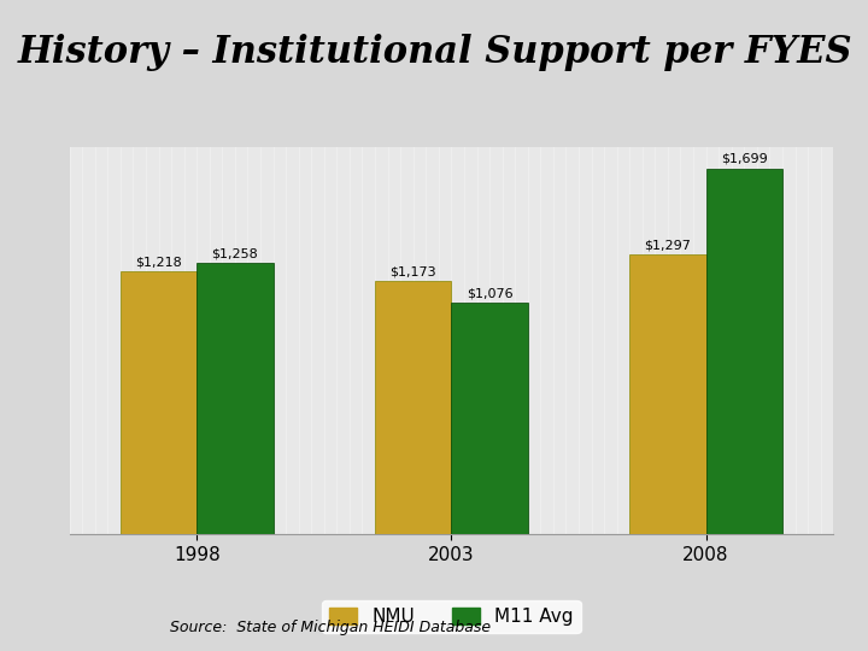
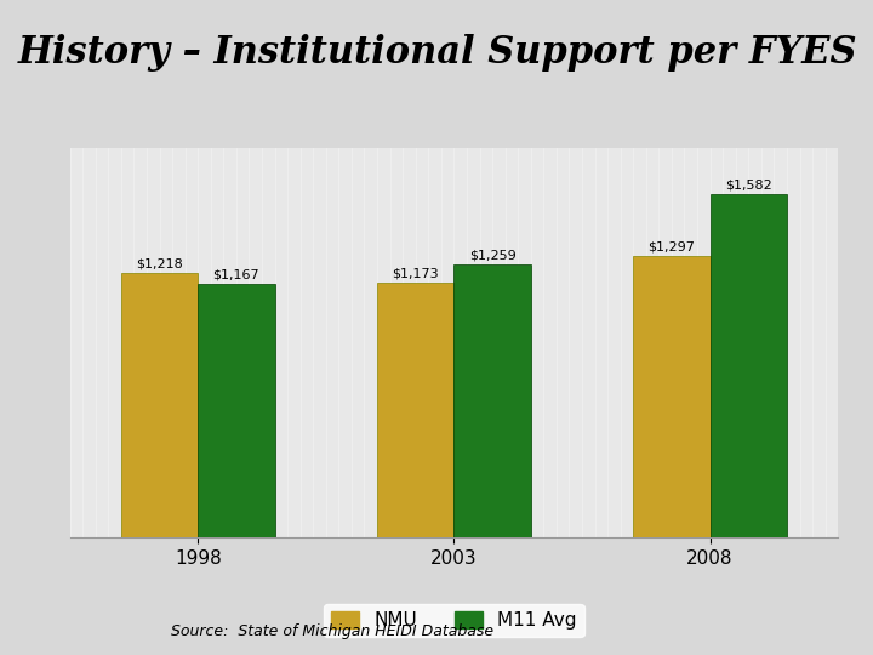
M11 Avg/1998: $1,258 -> $1,167
M11 Avg/2003: $1,076 -> $1,259
M11 Avg/2008: $1,699 -> $1,582
